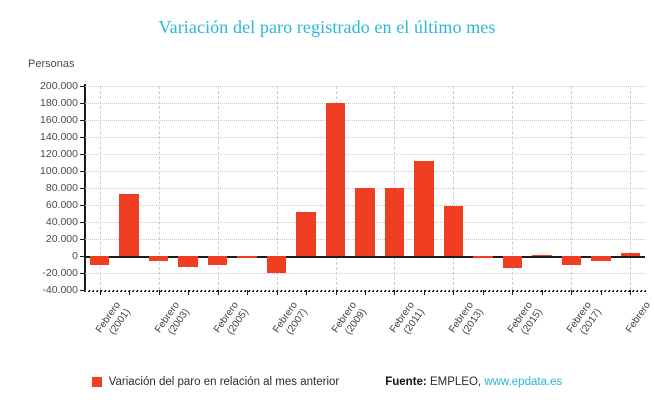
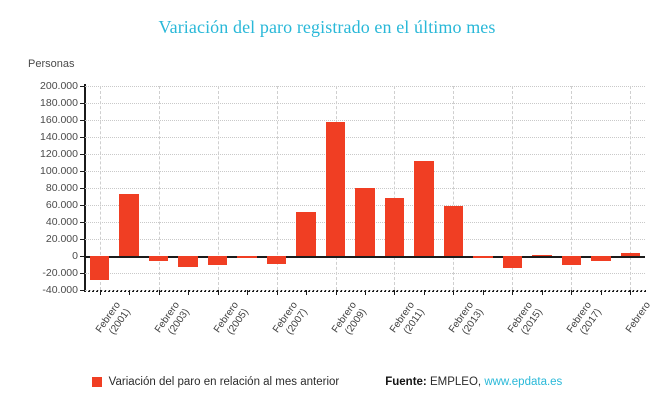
Febrero (2001): -10000 -> -30000
Febrero (2007): -20000 -> -10000
Febrero (2009): 180000 -> 160000
Febrero (2011): 80000 -> 70000
